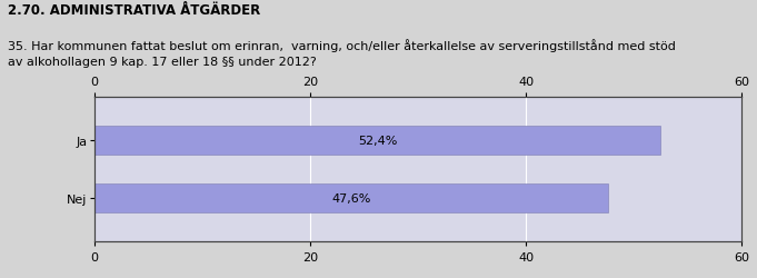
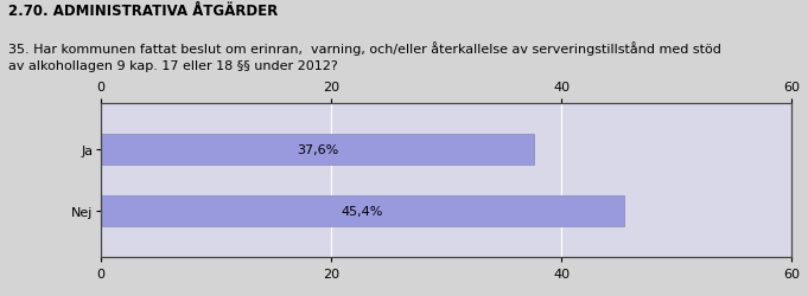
Ja: 52,4% -> 37,6%
Nej: 47,6% -> 45,4%
